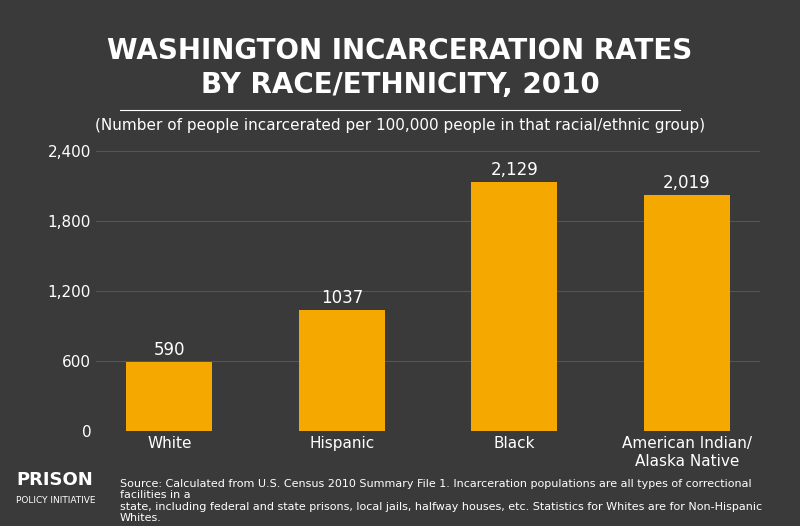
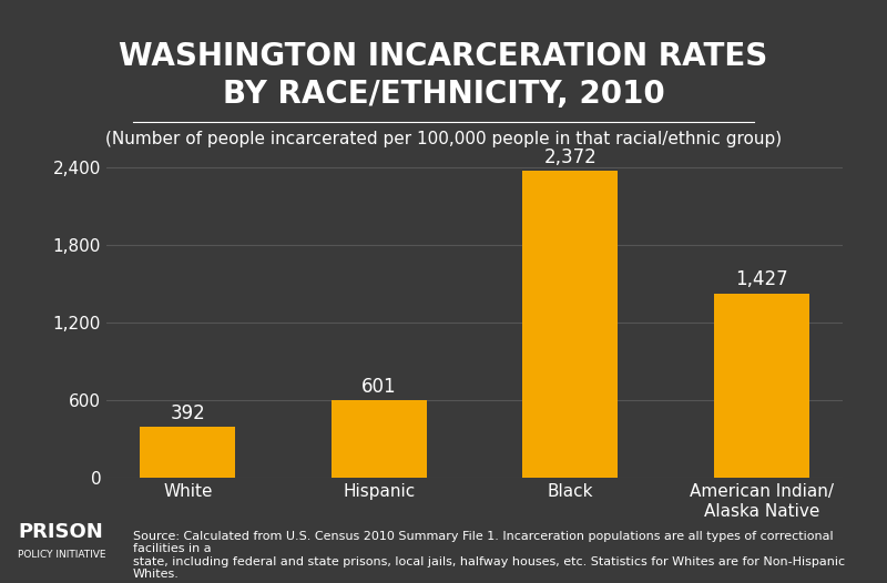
White: 590 -> 392
Hispanic: 1037 -> 601
Black: 2,129 -> 2,372
American Indian/ Alaska Native: 2,019 -> 1,427
